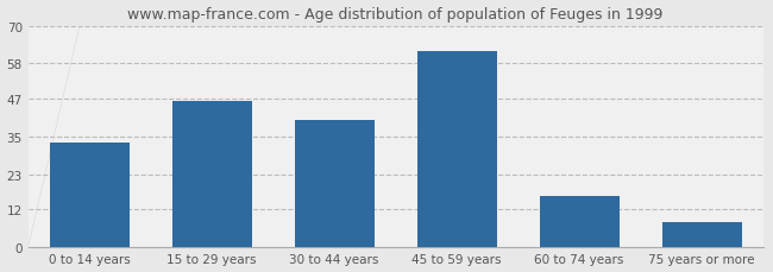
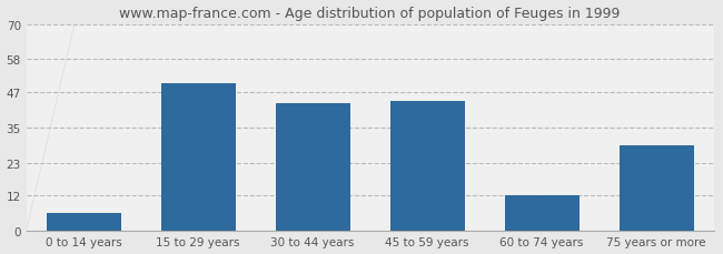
0 to 14 years: 33 -> 6
15 to 29 years: 46 -> 50
30 to 44 years: 40 -> 43
45 to 59 years: 62 -> 44
60 to 74 years: 16 -> 12
75 years or more: 8 -> 29
